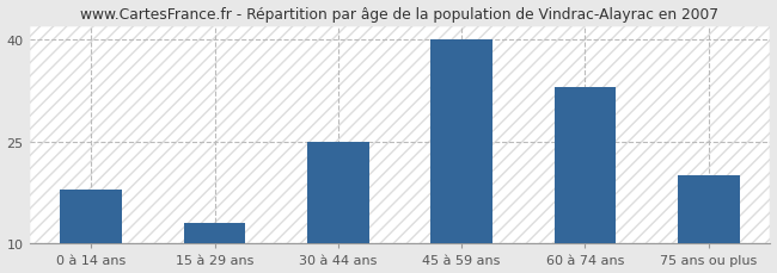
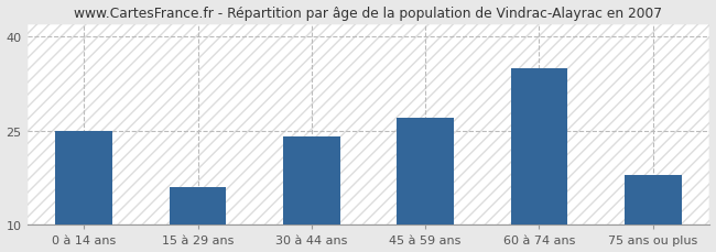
0 à 14 ans: 18 -> 25
15 à 29 ans: 13 -> 16
30 à 44 ans: 25 -> 24
45 à 59 ans: 40 -> 27
60 à 74 ans: 33 -> 35
75 ans ou plus: 20 -> 18
